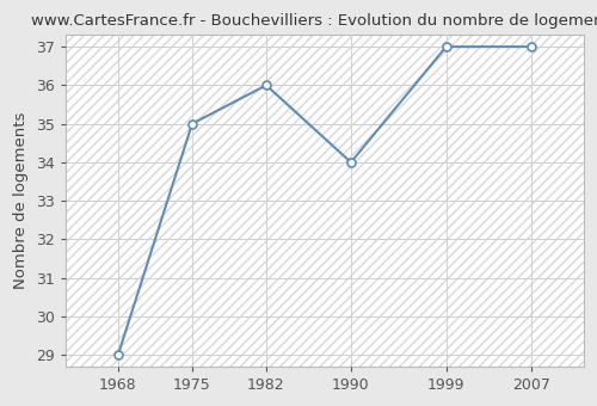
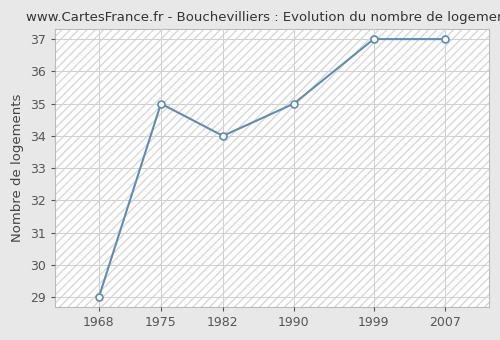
1982: 36 -> 34
1990: 34 -> 35
